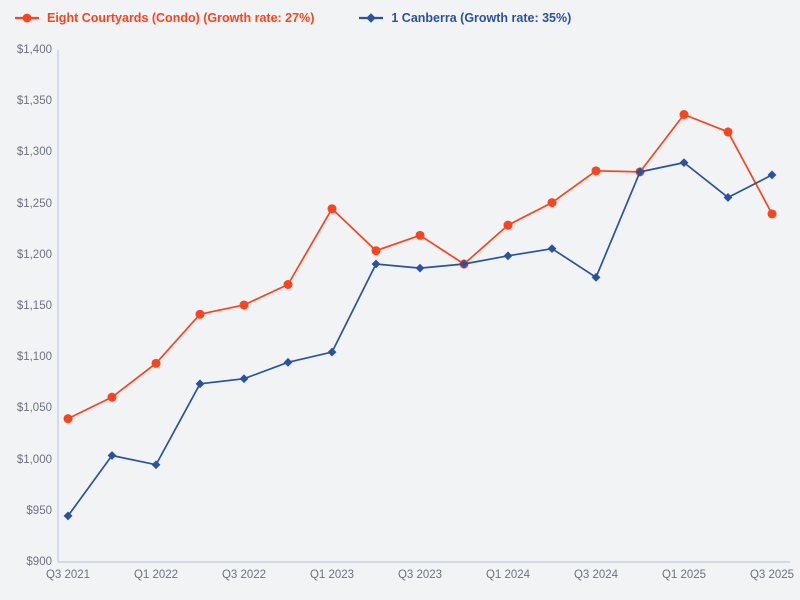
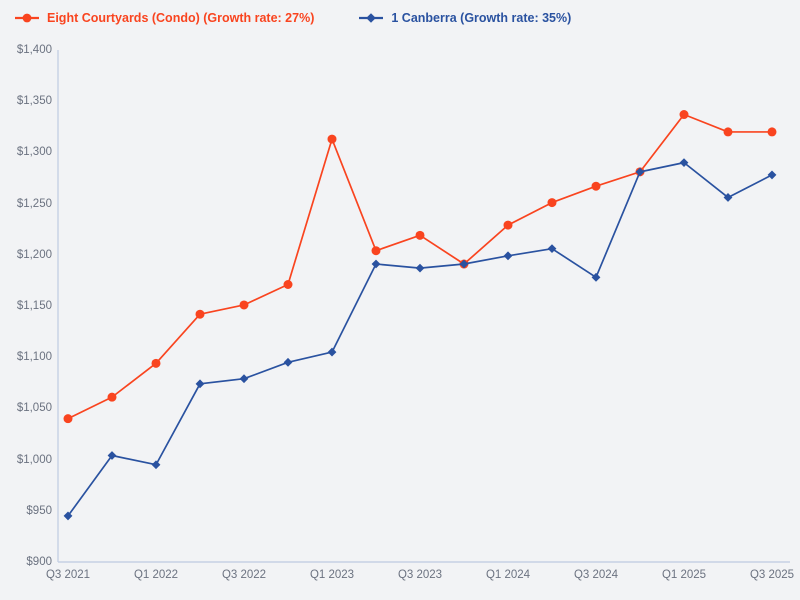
Eight Courtyards (Condo) (Growth rate: 27%)/Q1 2023: $1245 -> $1313
Eight Courtyards (Condo) (Growth rate: 27%)/Q3 2024: $1282 -> $1267
Eight Courtyards (Condo) (Growth rate: 27%)/Q3 2025: $1240 -> $1320
